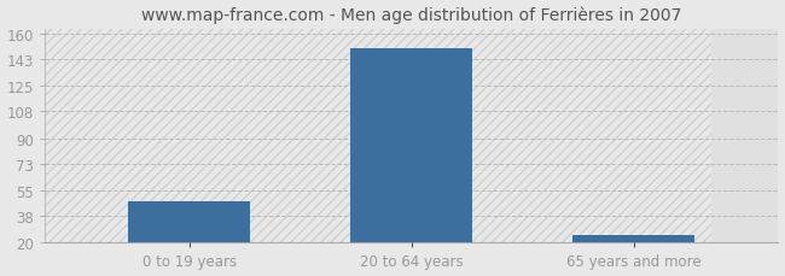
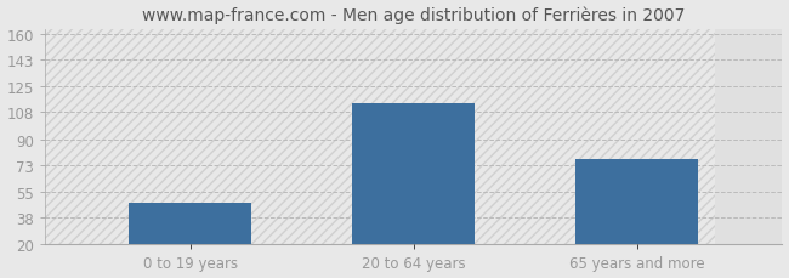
20 to 64 years: 150 -> 114
65 years and more: 25 -> 77
